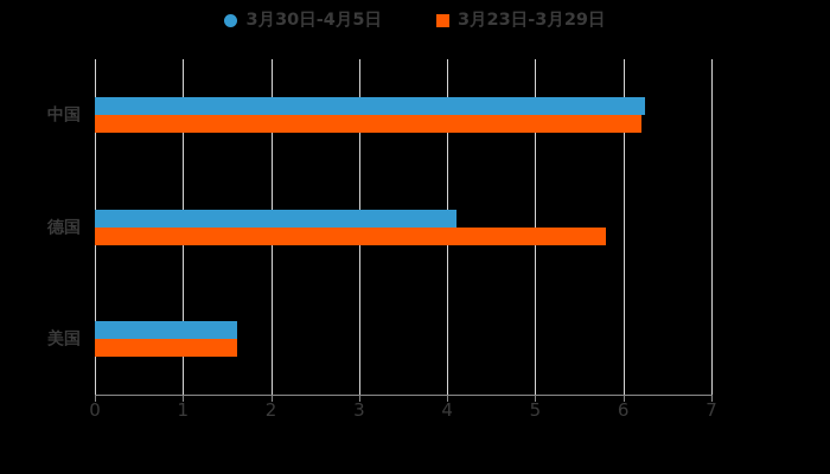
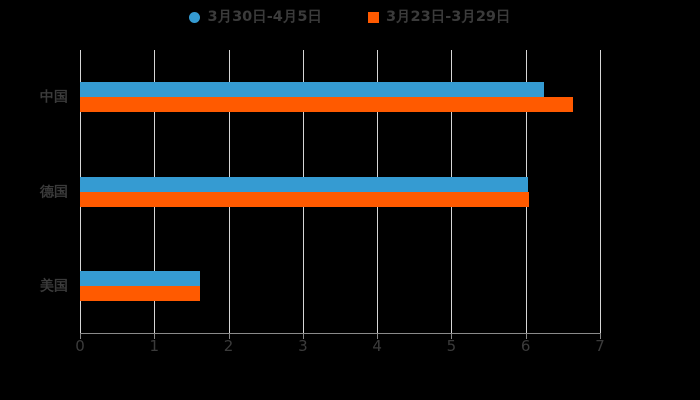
3月23日-3月29日/中国: 6.2 -> 6.6
3月30日-4月5日/德国: 4.1 -> 6.0
3月23日-3月29日/德国: 5.8 -> 6.0
